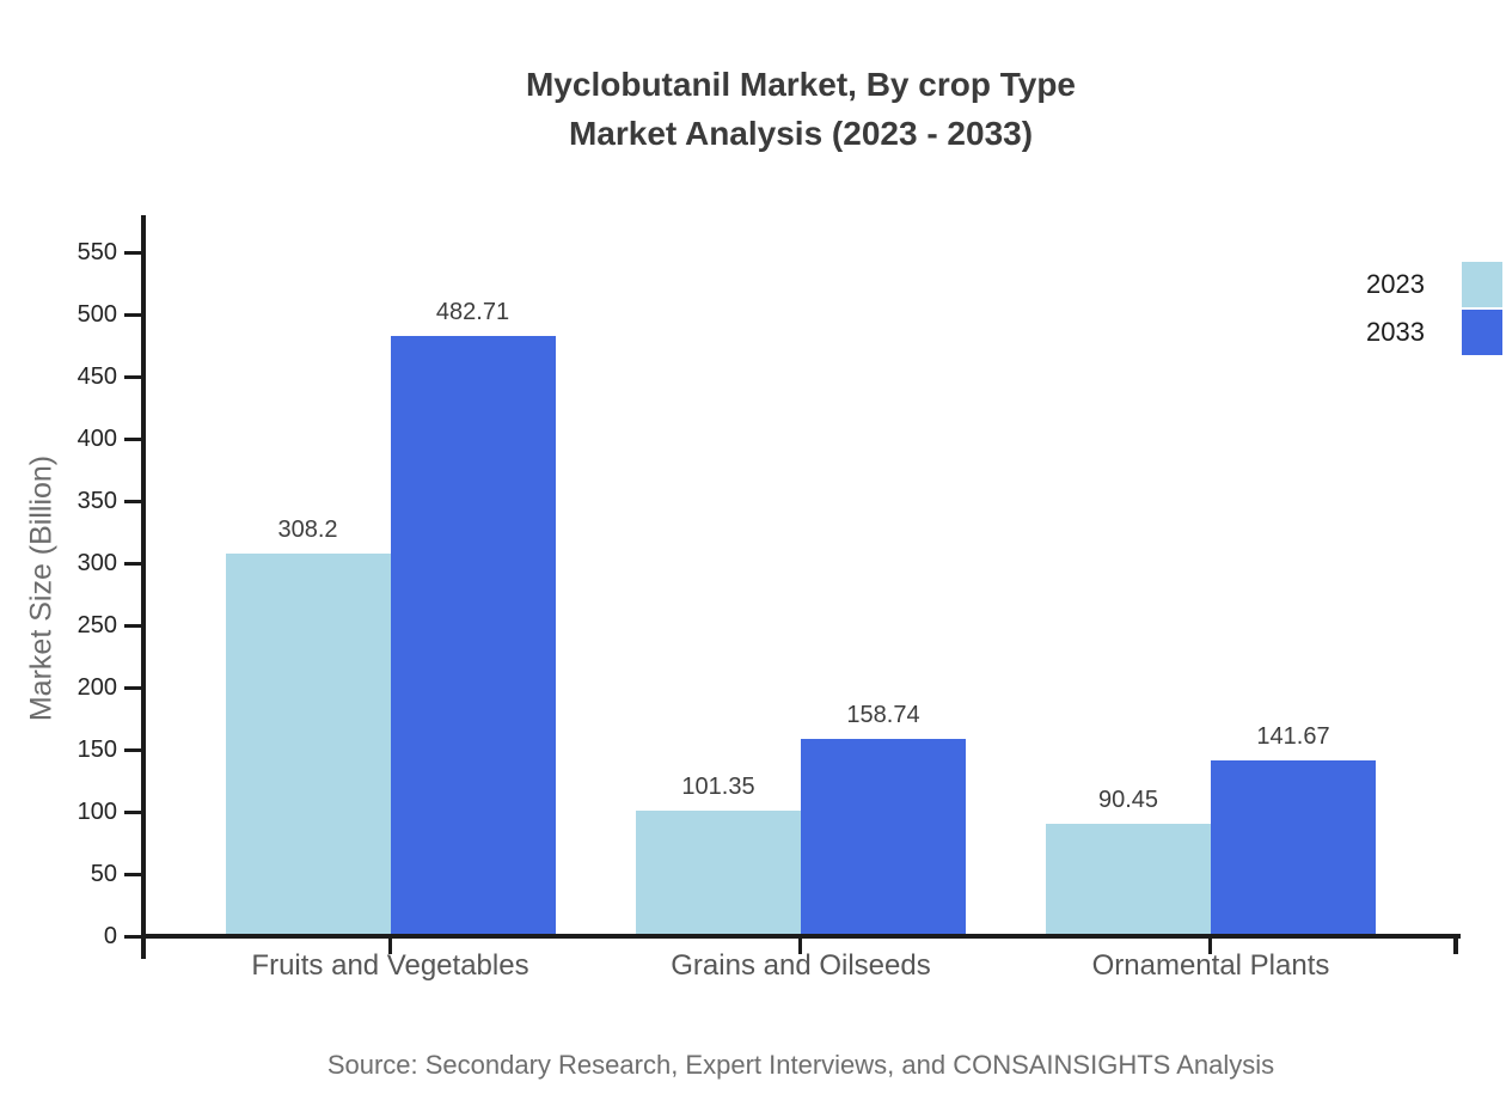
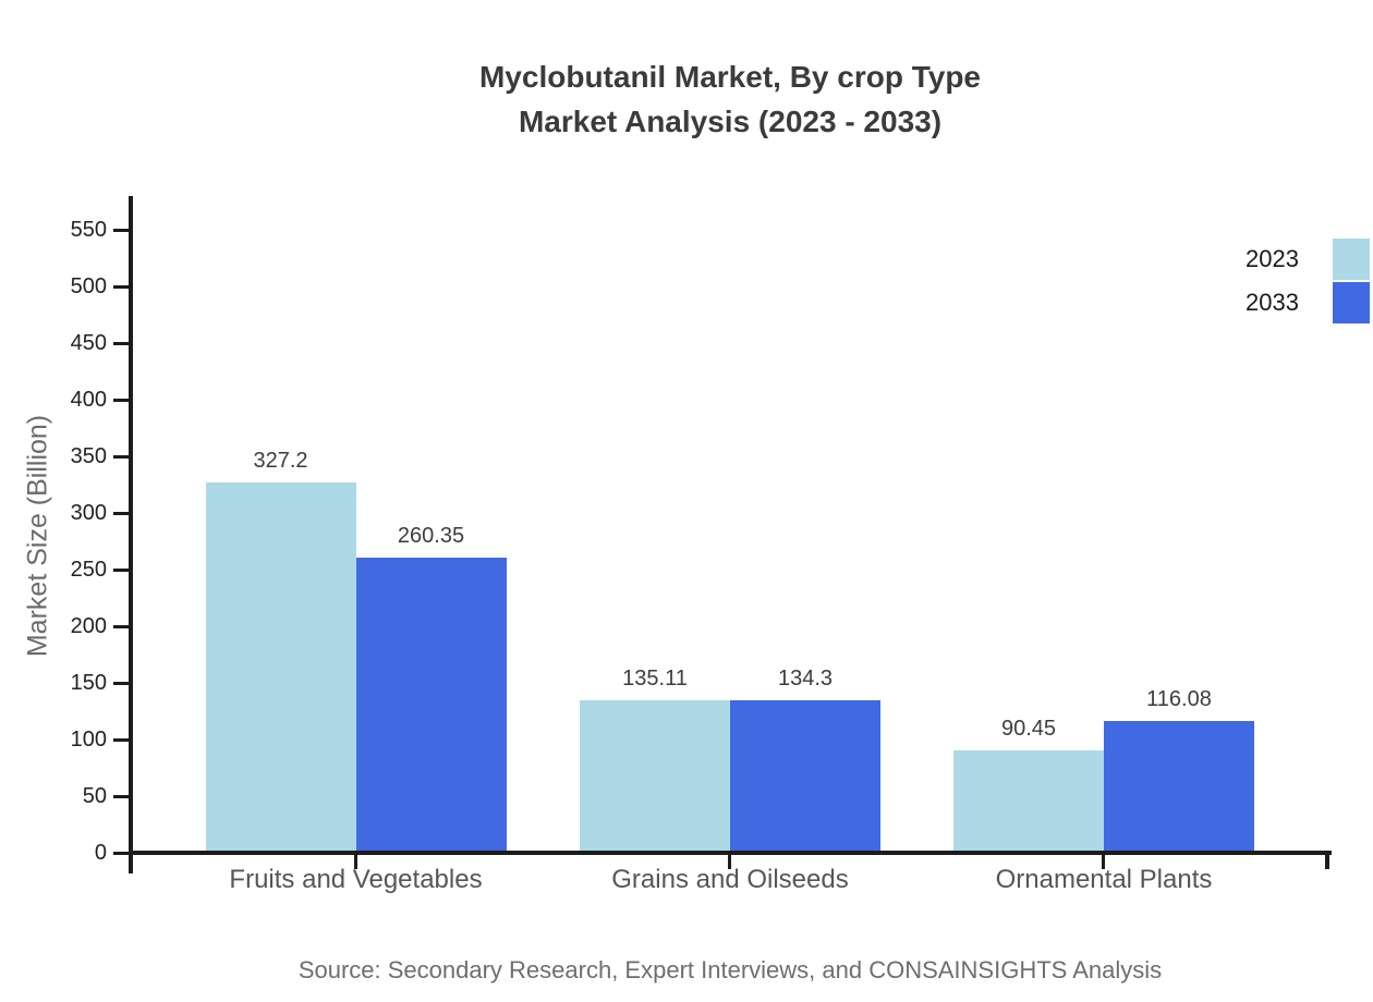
2023/Fruits and Vegetables: 308.2 -> 327.2
2033/Fruits and Vegetables: 482.71 -> 260.35
2023/Grains and Oilseeds: 101.35 -> 135.11
2033/Grains and Oilseeds: 158.74 -> 134.3
2033/Ornamental Plants: 141.67 -> 116.08
